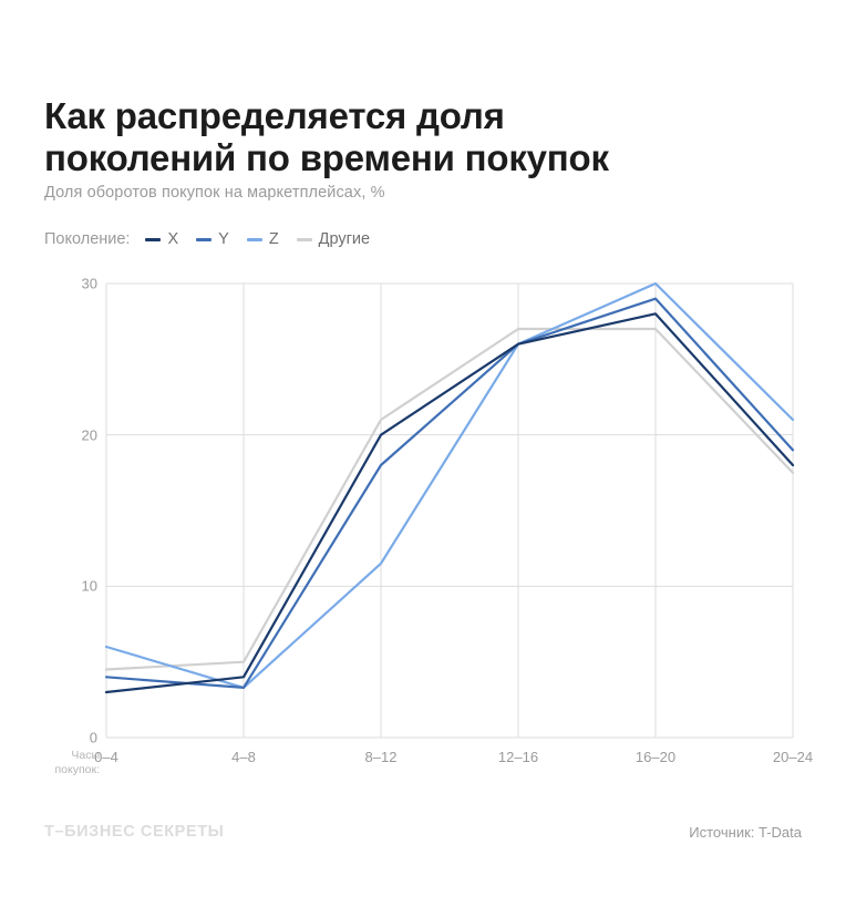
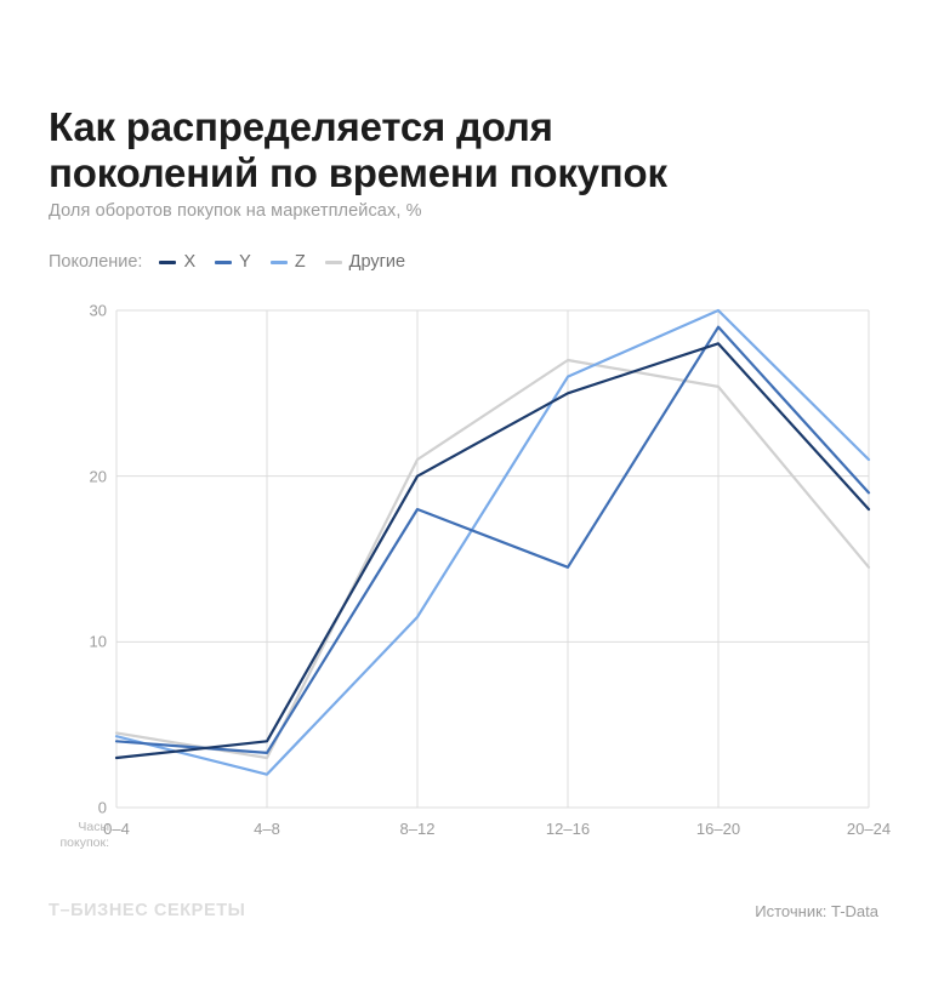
Z/0–4: 6.0 -> 4.3
Z/4–8: 3.3 -> 2.0
Другие/4–8: 5.0 -> 3.0
X/12–16: 26 -> 25
Y/12–16: 26.0 -> 14.5
Другие/16–20: 27.0 -> 25.4
Другие/20–24: 17.5 -> 14.5
